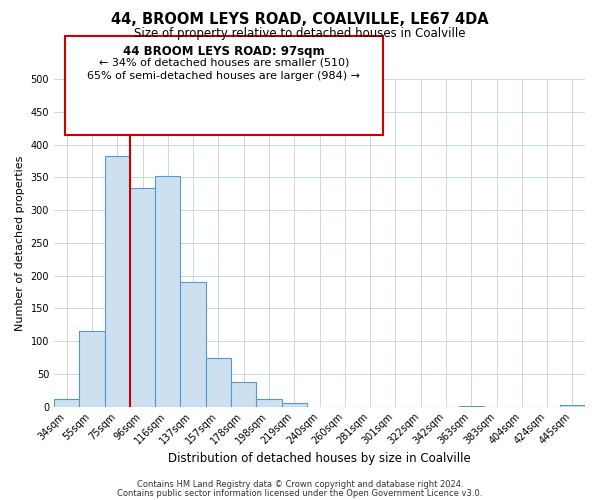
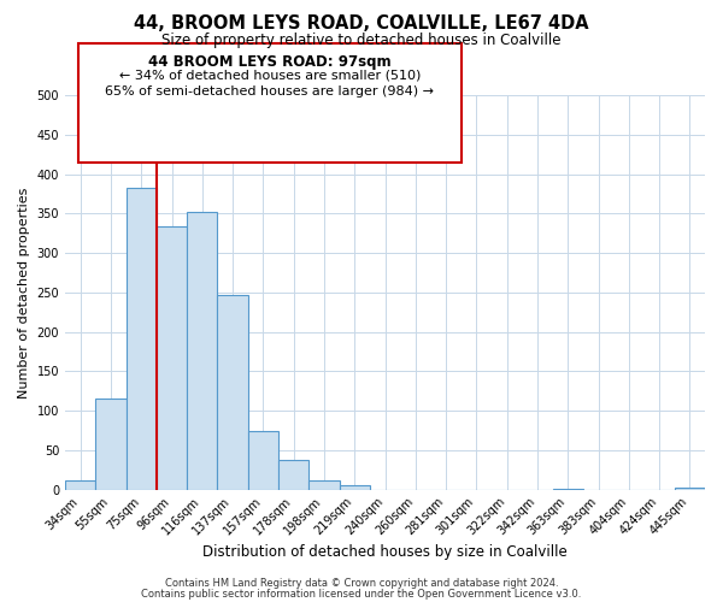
137sqm: 190 -> 246
